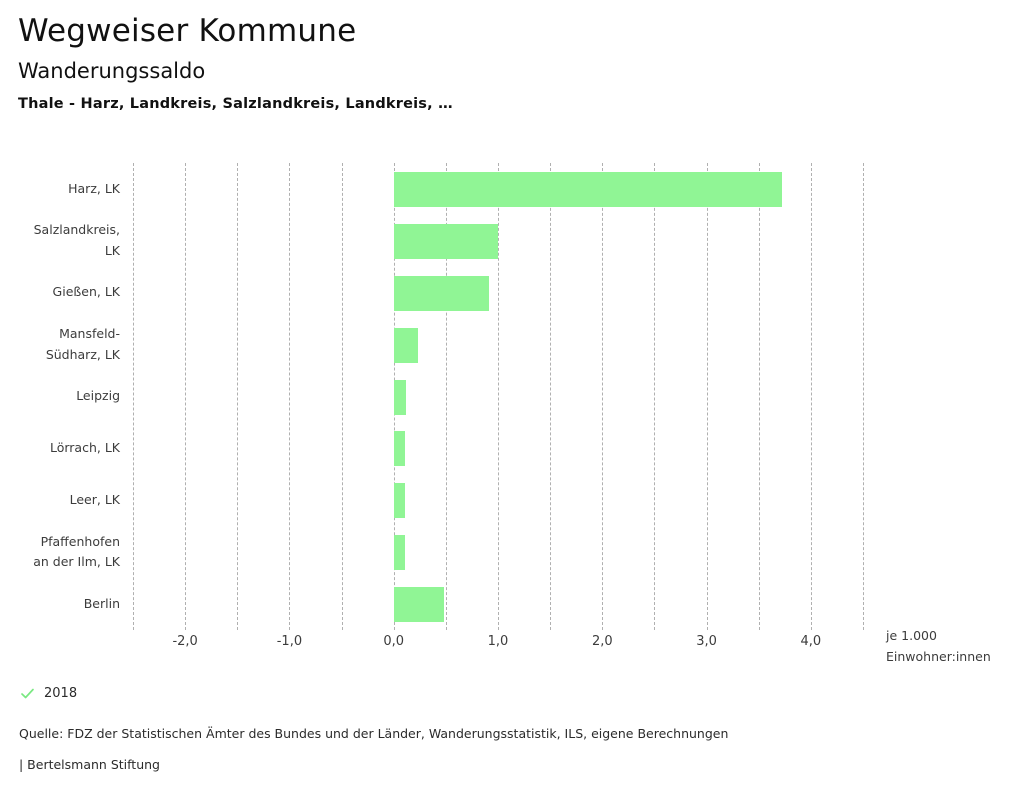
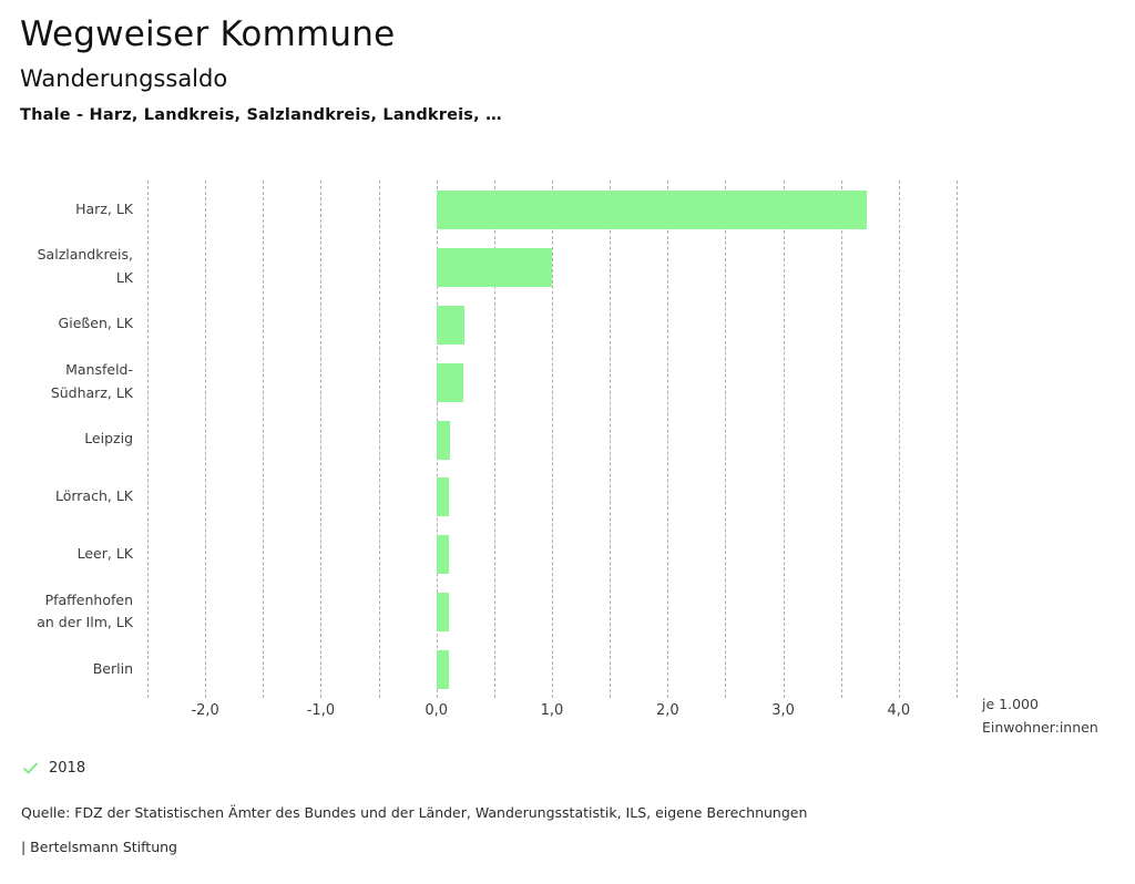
Gießen, LK: 0,91 -> 0,24
Berlin: 0,48 -> 0,11
